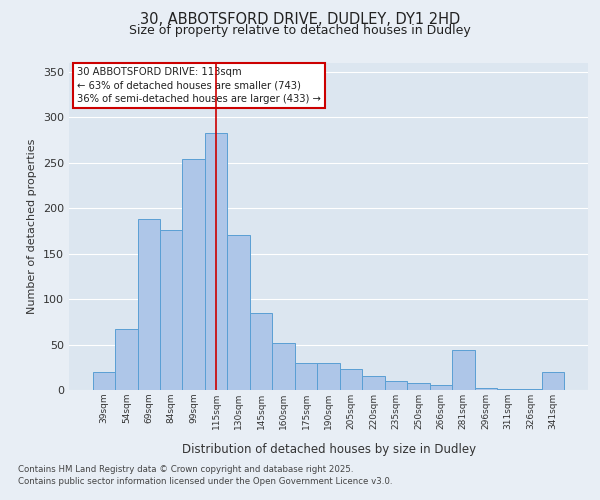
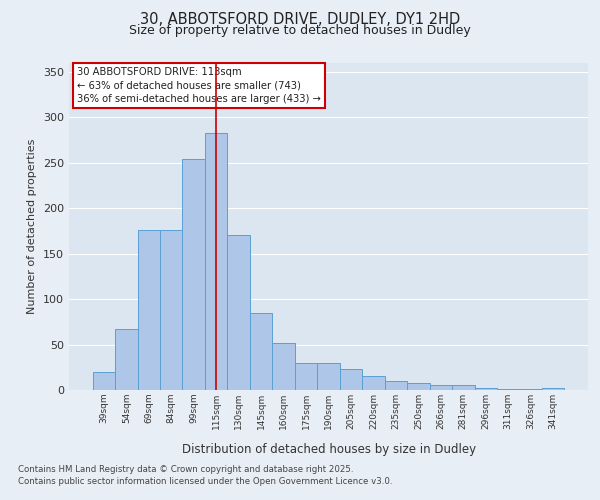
69sqm: 188 -> 176
281sqm: 44 -> 5
341sqm: 20 -> 2
